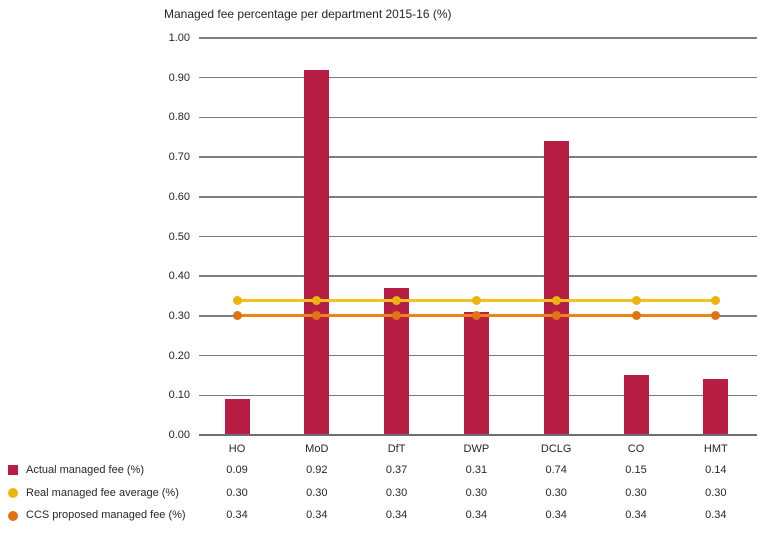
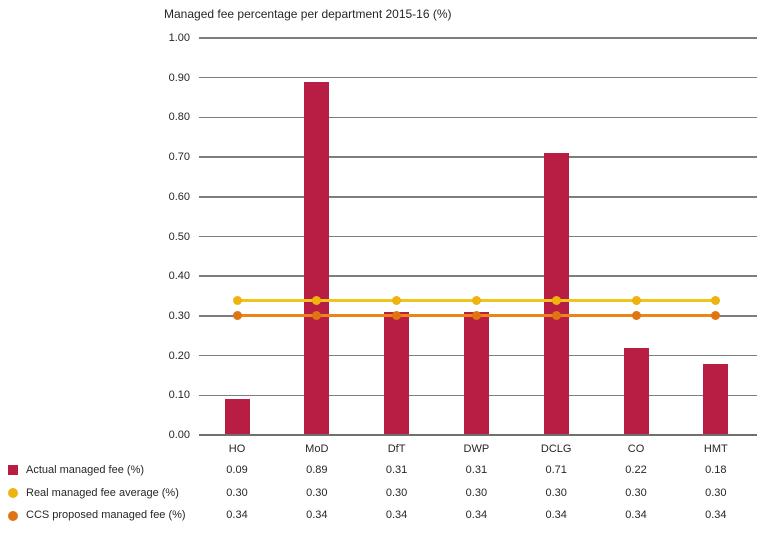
Actual managed fee (%)/MoD: 0.92 -> 0.89
Actual managed fee (%)/DfT: 0.37 -> 0.31
Actual managed fee (%)/DCLG: 0.74 -> 0.71
Actual managed fee (%)/CO: 0.15 -> 0.22
Actual managed fee (%)/HMT: 0.14 -> 0.18
